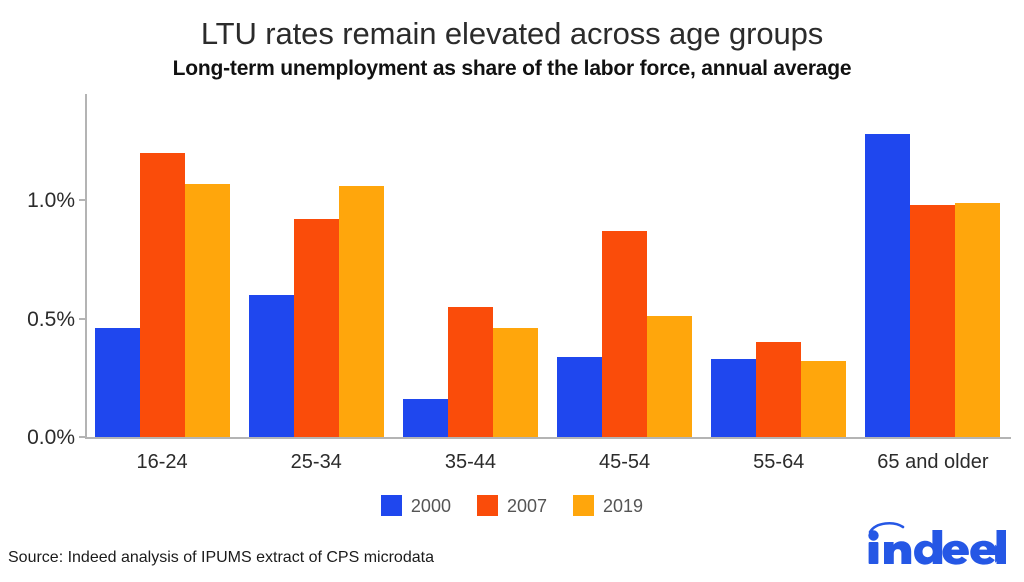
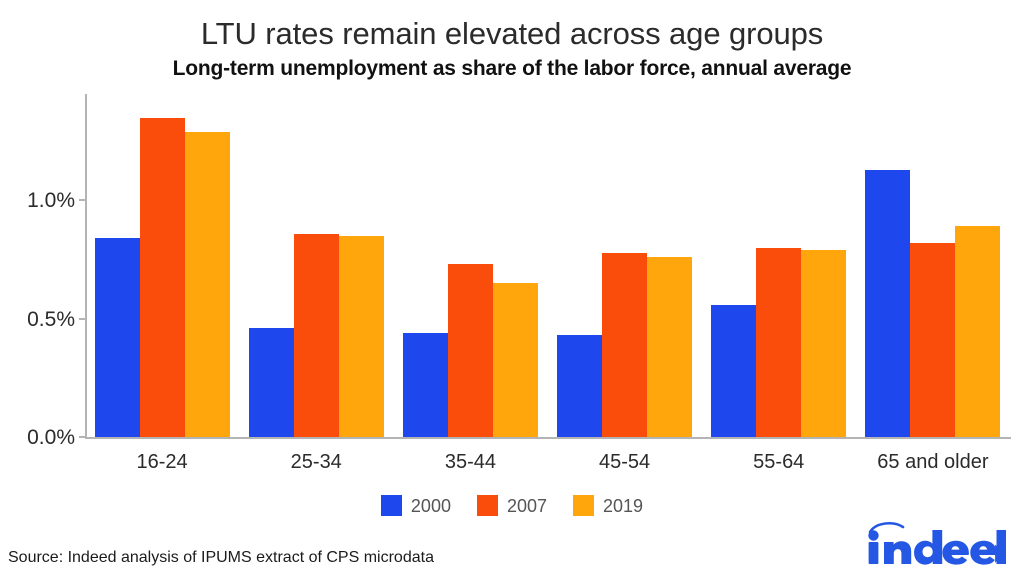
2000/16-24: 0.46% -> 0.84%
2007/16-24: 1.20% -> 1.35%
2019/16-24: 1.07% -> 1.29%
2000/25-34: 0.60% -> 0.46%
2007/25-34: 0.92% -> 0.86%
2019/25-34: 1.06% -> 0.85%
2000/35-44: 0.16% -> 0.44%
2007/35-44: 0.55% -> 0.73%
2019/35-44: 0.46% -> 0.65%
2000/45-54: 0.34% -> 0.43%
2007/45-54: 0.87% -> 0.78%
2019/45-54: 0.51% -> 0.76%
2000/55-64: 0.33% -> 0.56%
2007/55-64: 0.40% -> 0.80%
2019/55-64: 0.32% -> 0.79%
2000/65 and older: 1.28% -> 1.13%
2007/65 and older: 0.98% -> 0.82%
2019/65 and older: 0.99% -> 0.89%
